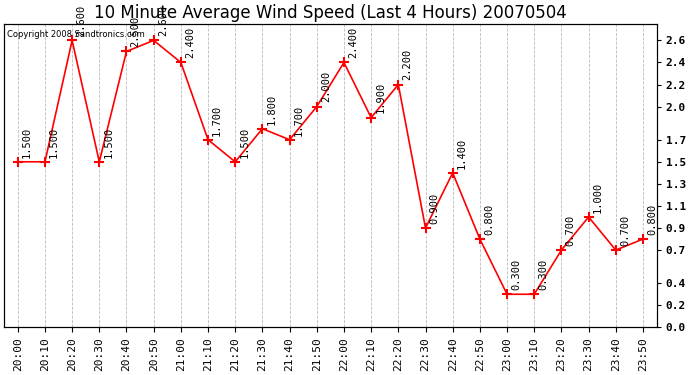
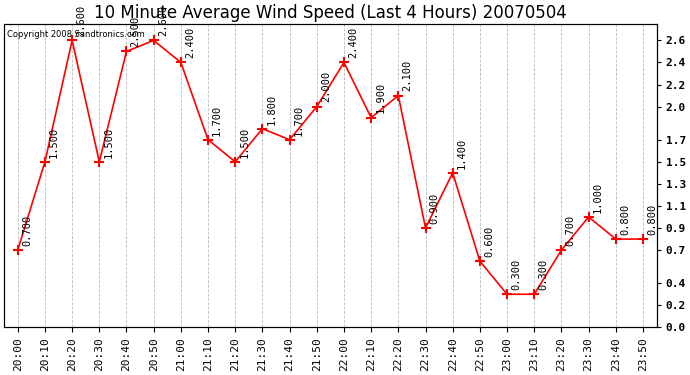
20:00: 1.500 -> 0.700
22:20: 2.200 -> 2.100
22:50: 0.800 -> 0.600
23:40: 0.700 -> 0.800
